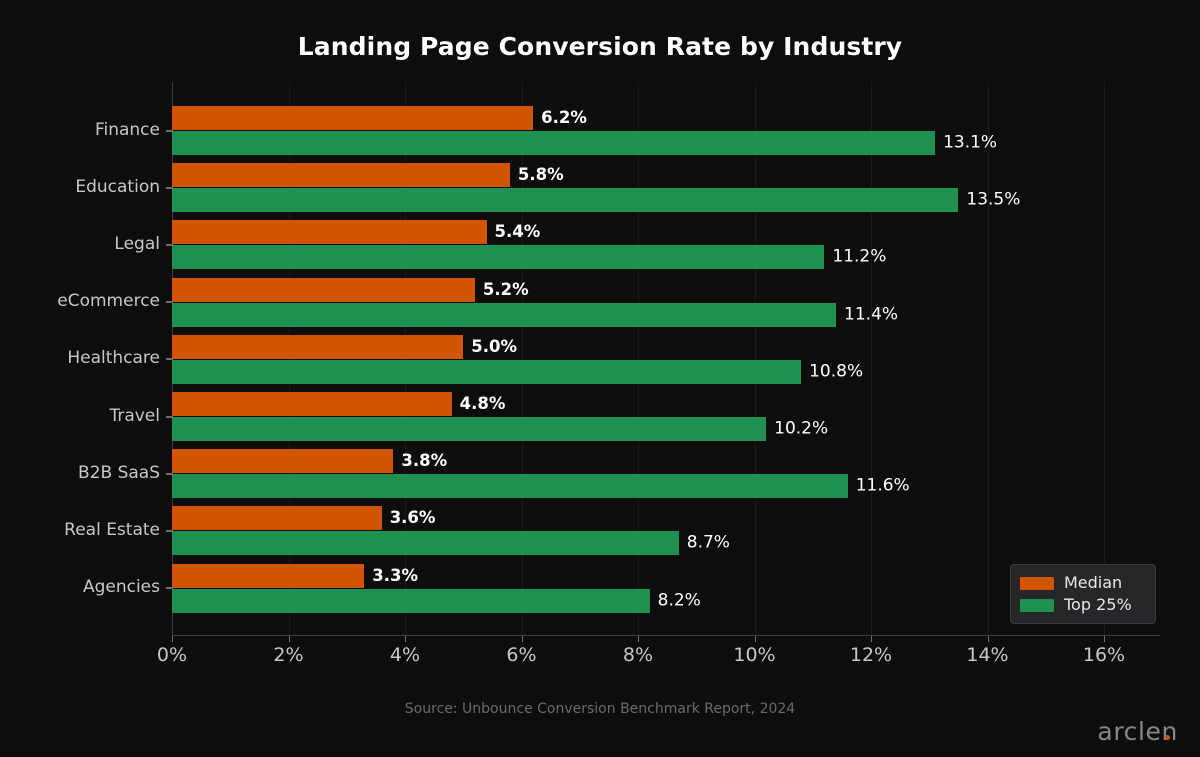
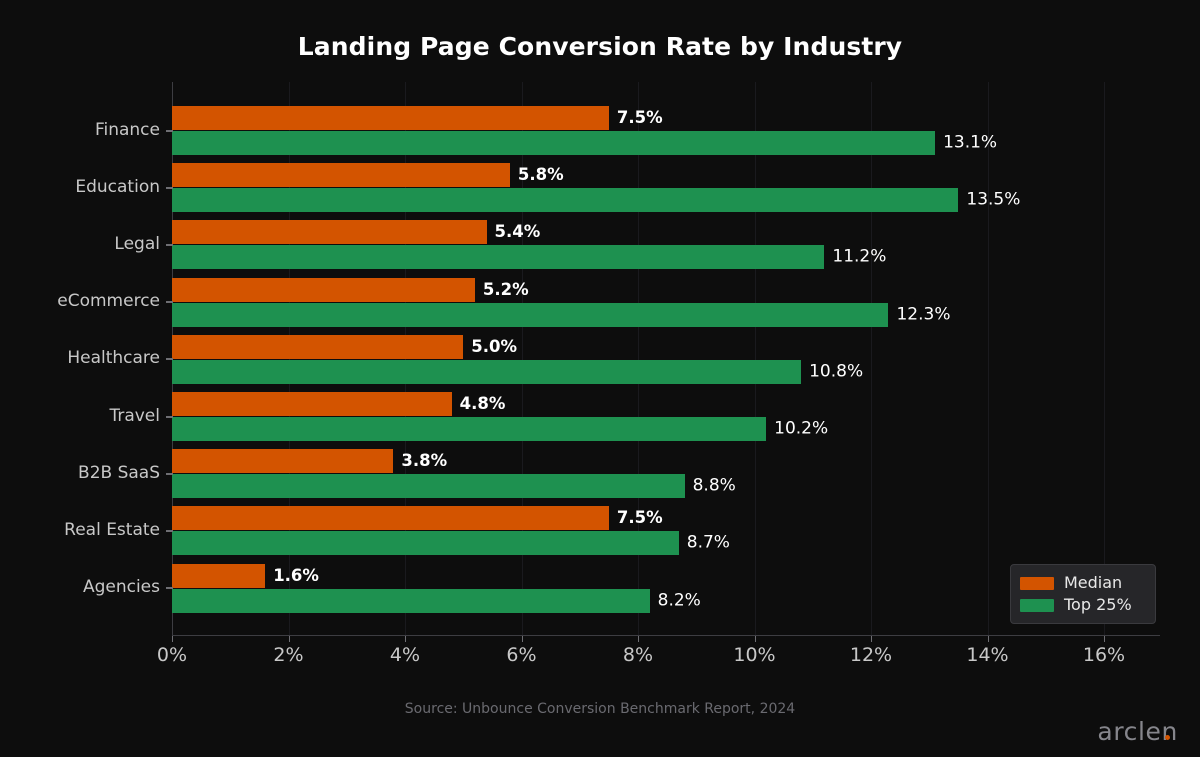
Median/Finance: 6.2% -> 7.5%
Top 25%/eCommerce: 11.4% -> 12.3%
Top 25%/B2B SaaS: 11.6% -> 8.8%
Median/Real Estate: 3.6% -> 7.5%
Median/Agencies: 3.3% -> 1.6%
